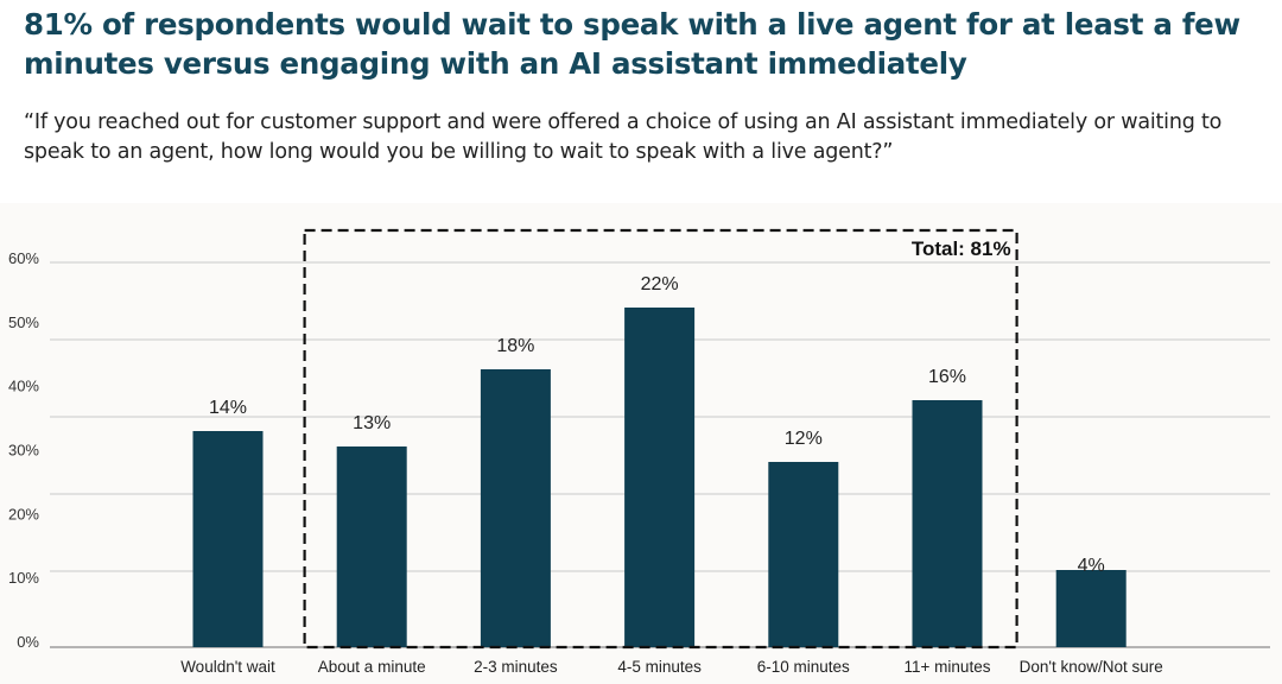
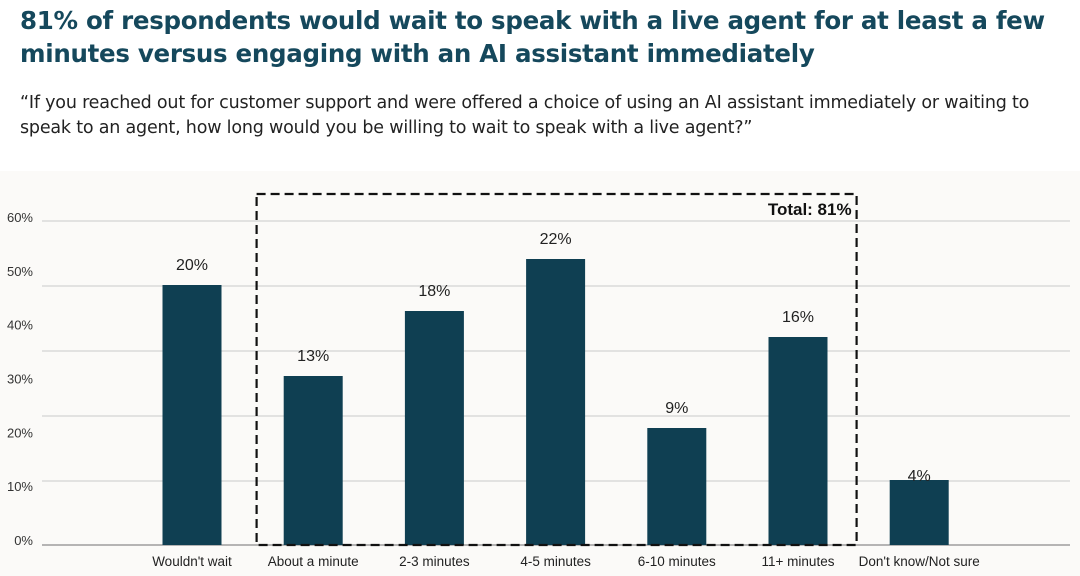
Wouldn't wait: 14% -> 20%
6-10 minutes: 12% -> 9%
